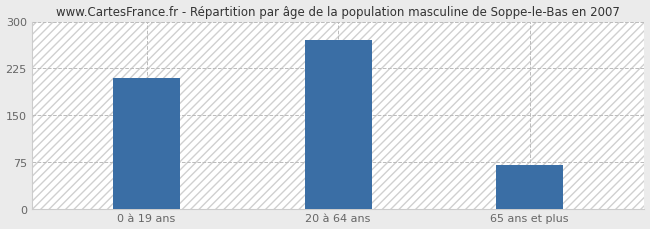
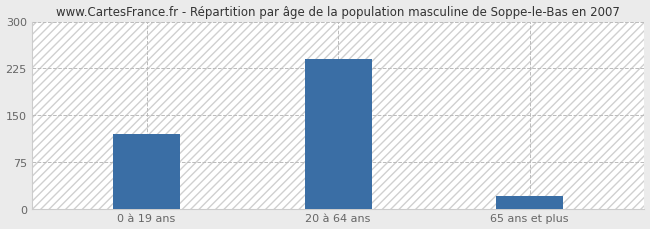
0 à 19 ans: 210 -> 120
20 à 64 ans: 270 -> 240
65 ans et plus: 70 -> 20
